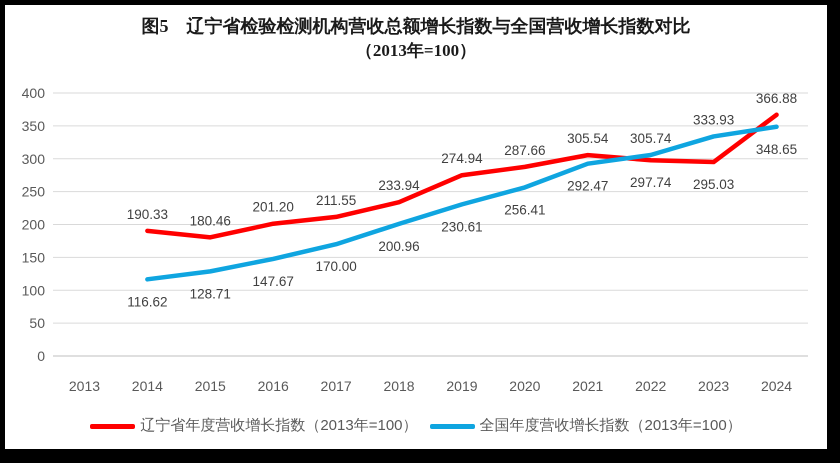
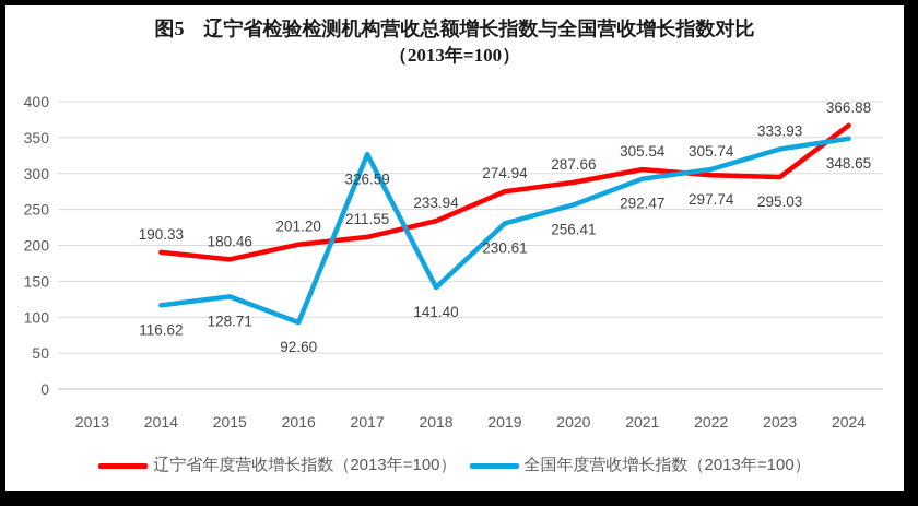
全国年度营收增长指数（2013年=100）/2016: 147.67 -> 92.60
全国年度营收增长指数（2013年=100）/2017: 170.00 -> 326.59
全国年度营收增长指数（2013年=100）/2018: 200.96 -> 141.40
